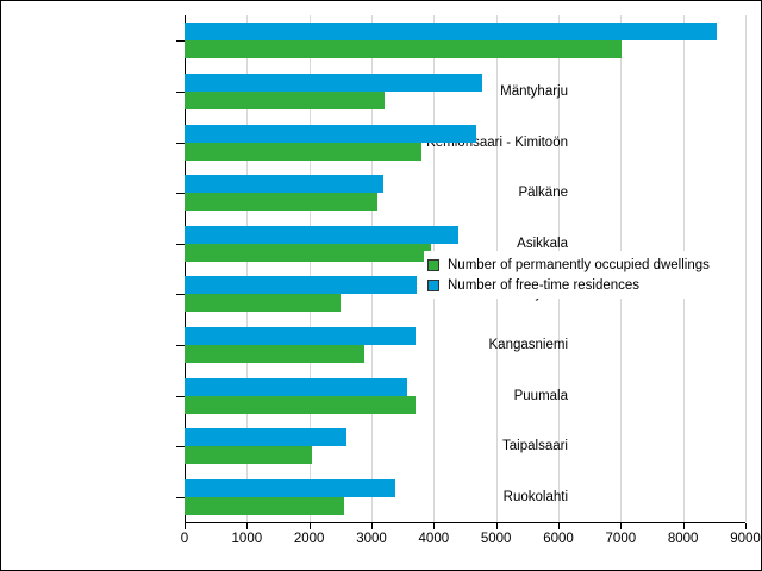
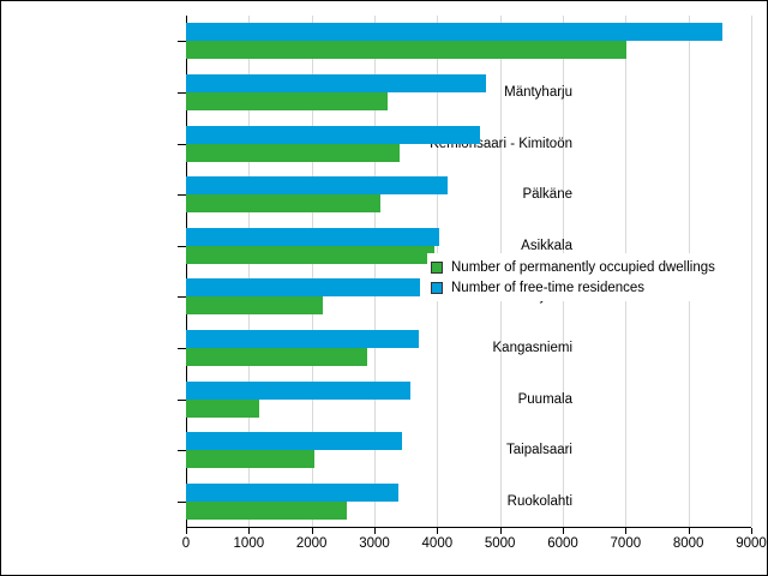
Number of permanently occupied dwellings/Kemiönsaari - Kimitoön: 3800 -> 3400
Number of free-time residences/Pälkäne: 3200 -> 4200
Number of free-time residences/Asikkala: 4400 -> 4000
Number of permanently occupied dwellings/Sysmä: 2500 -> 2200
Number of permanently occupied dwellings/Puumala: 3700 -> 1200
Number of free-time residences/Taipalsaari: 2600 -> 3400
